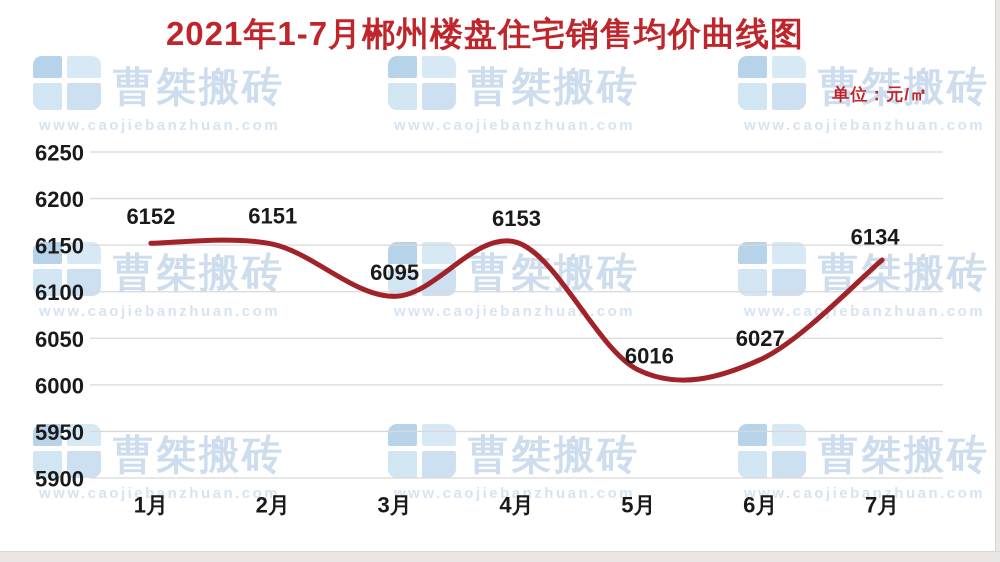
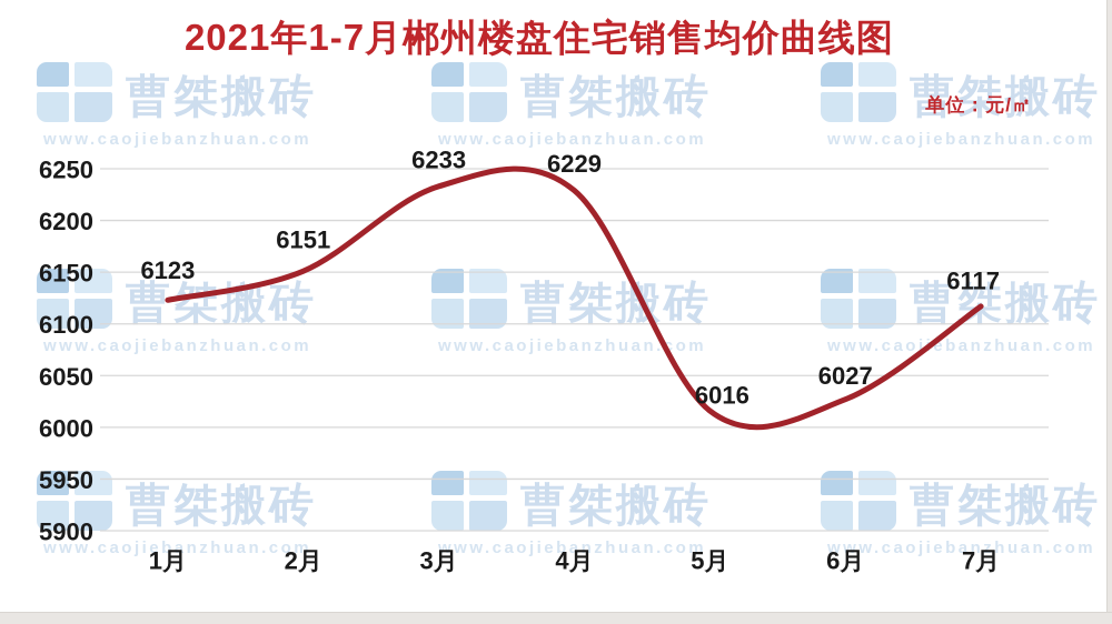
1月: 6152 -> 6123
3月: 6095 -> 6233
4月: 6153 -> 6229
7月: 6134 -> 6117
